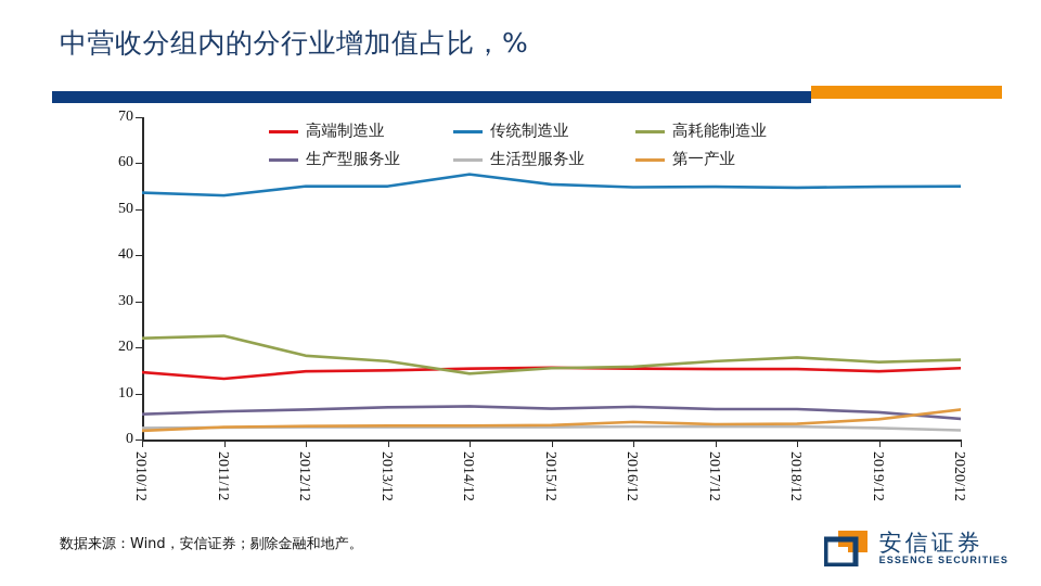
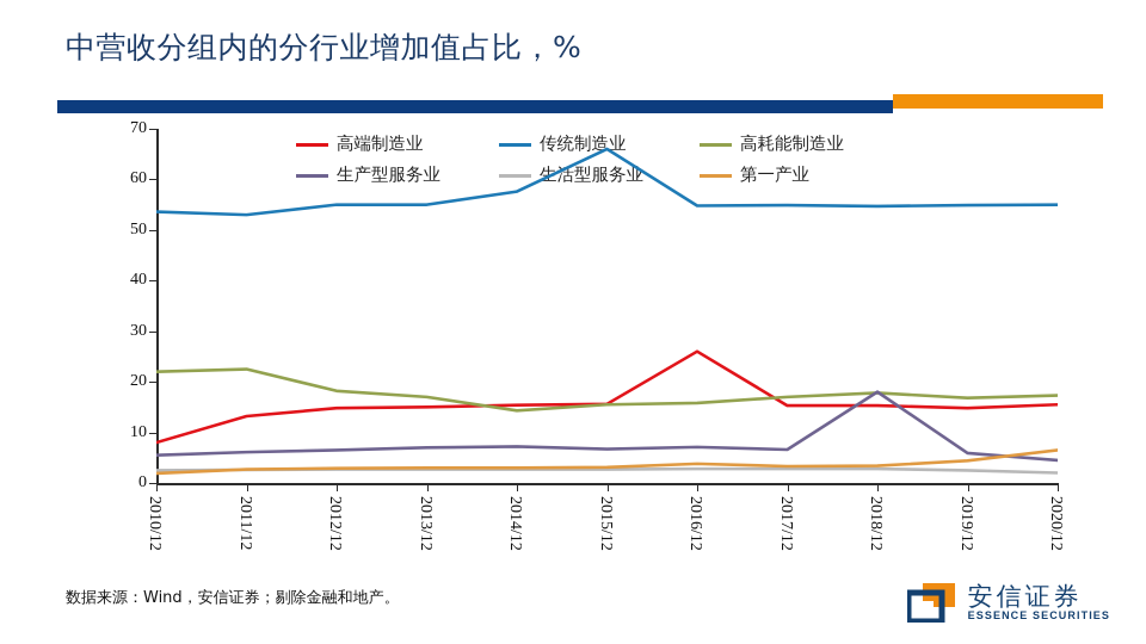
高端制造业/2010/12: 15 -> 8
传统制造业/2015/12: 55 -> 66
高端制造业/2016/12: 15 -> 26
生产型服务业/2018/12: 7 -> 18
